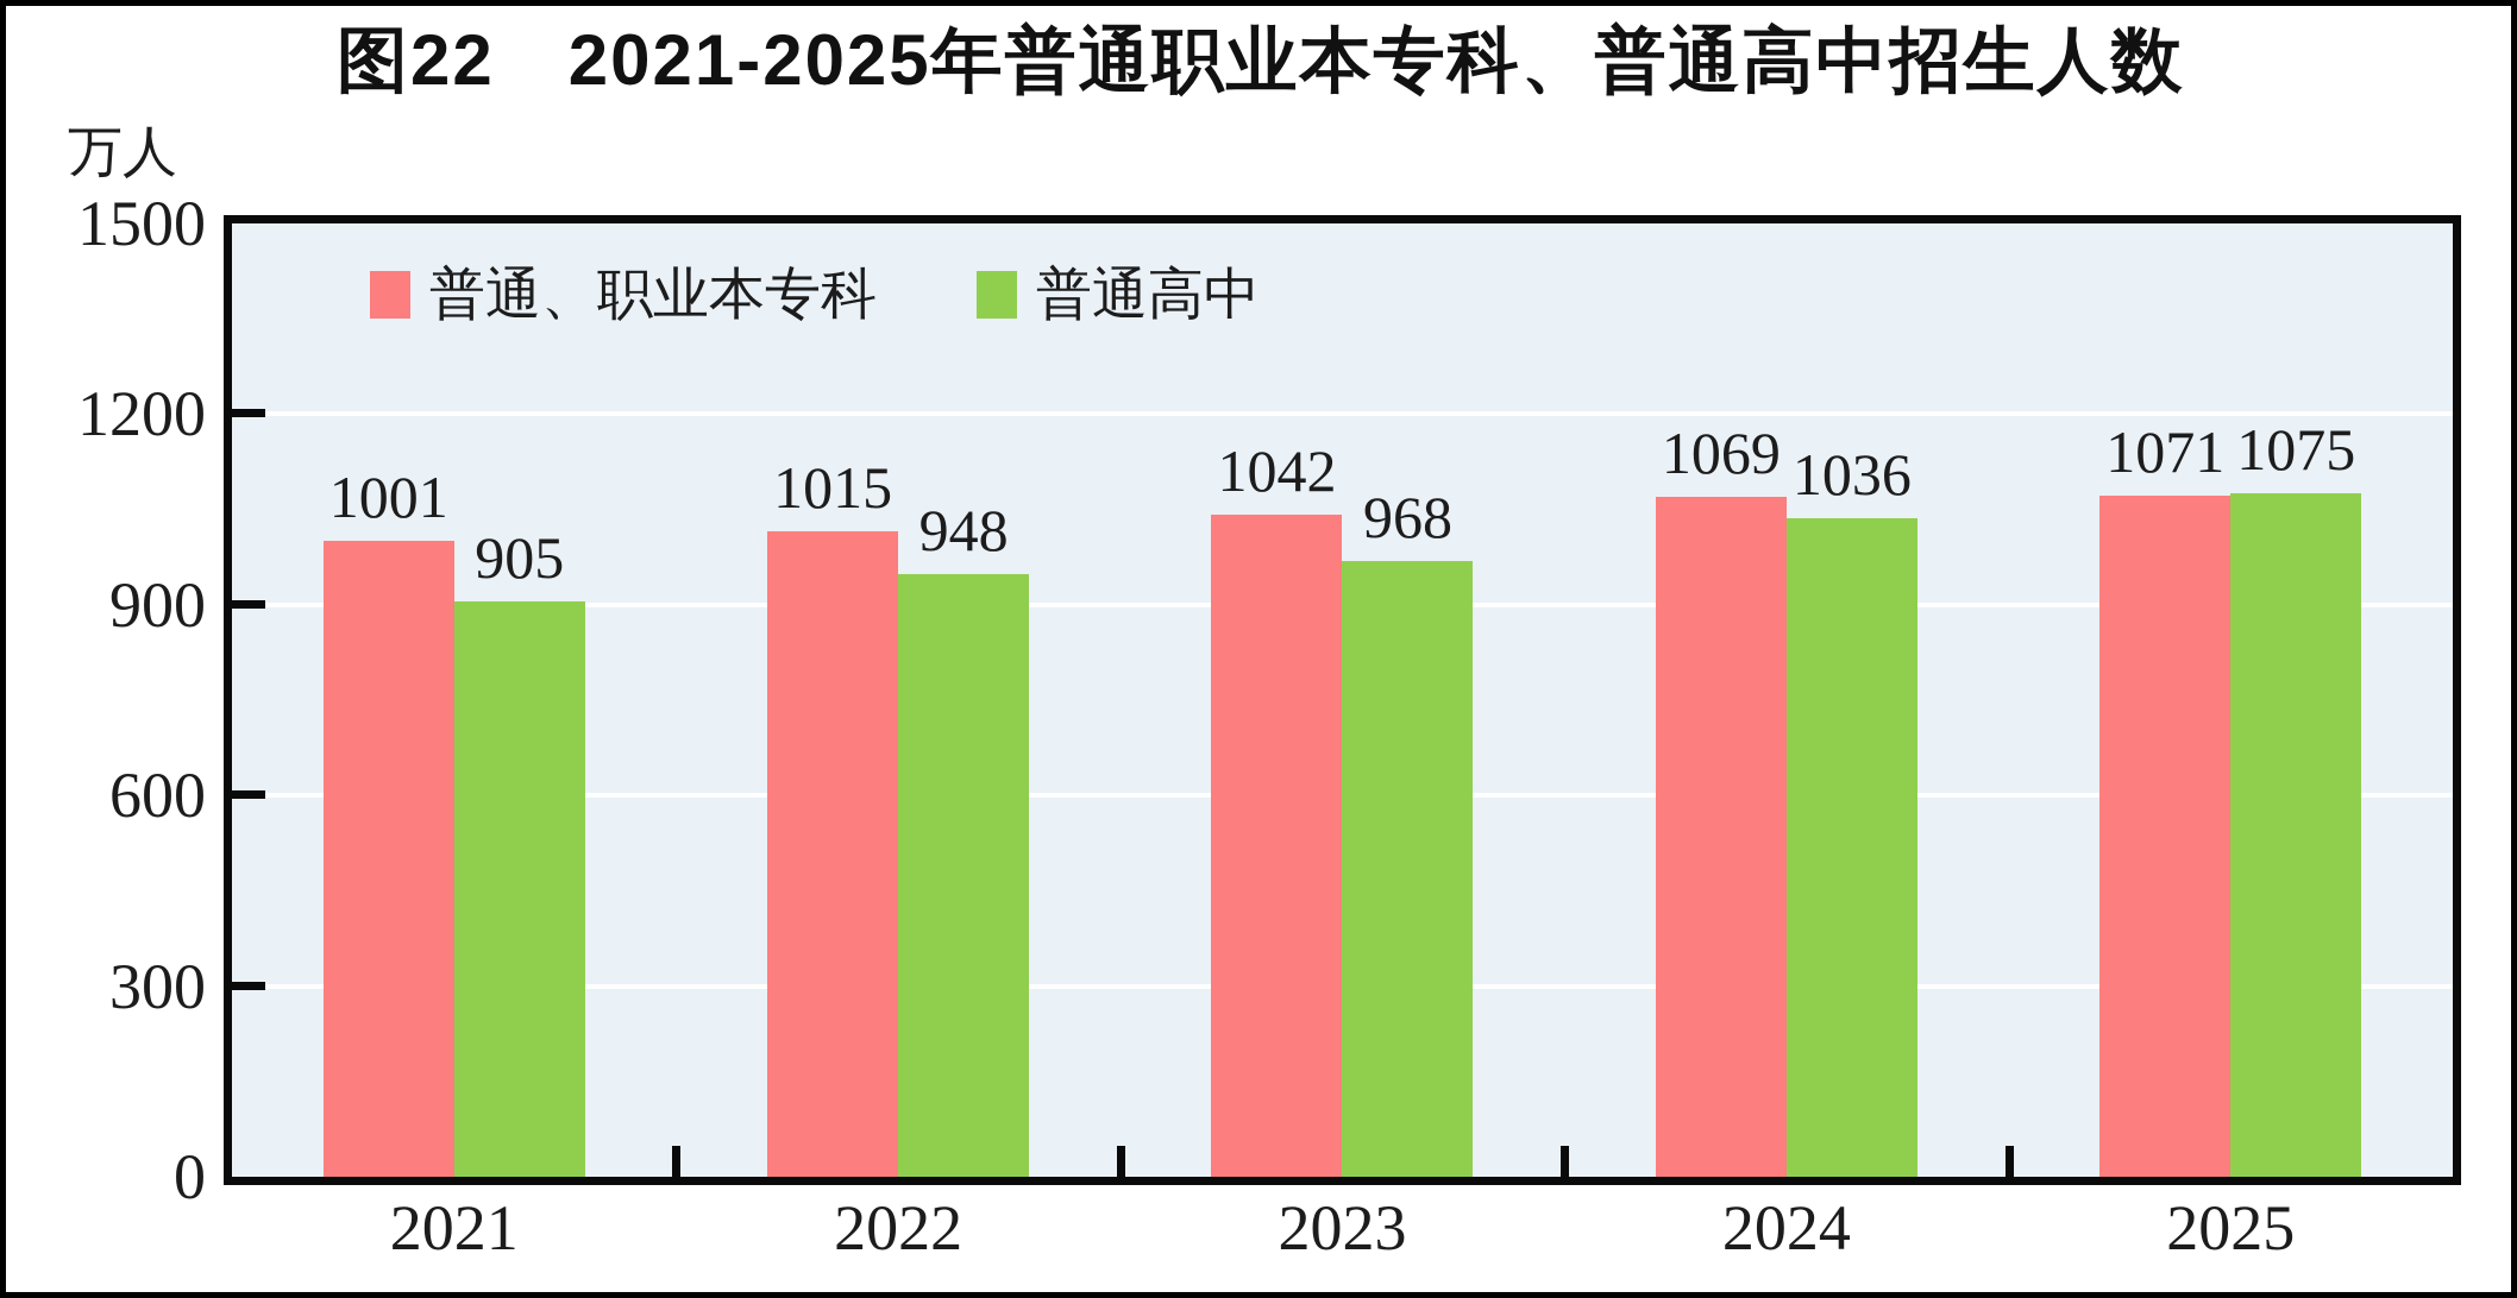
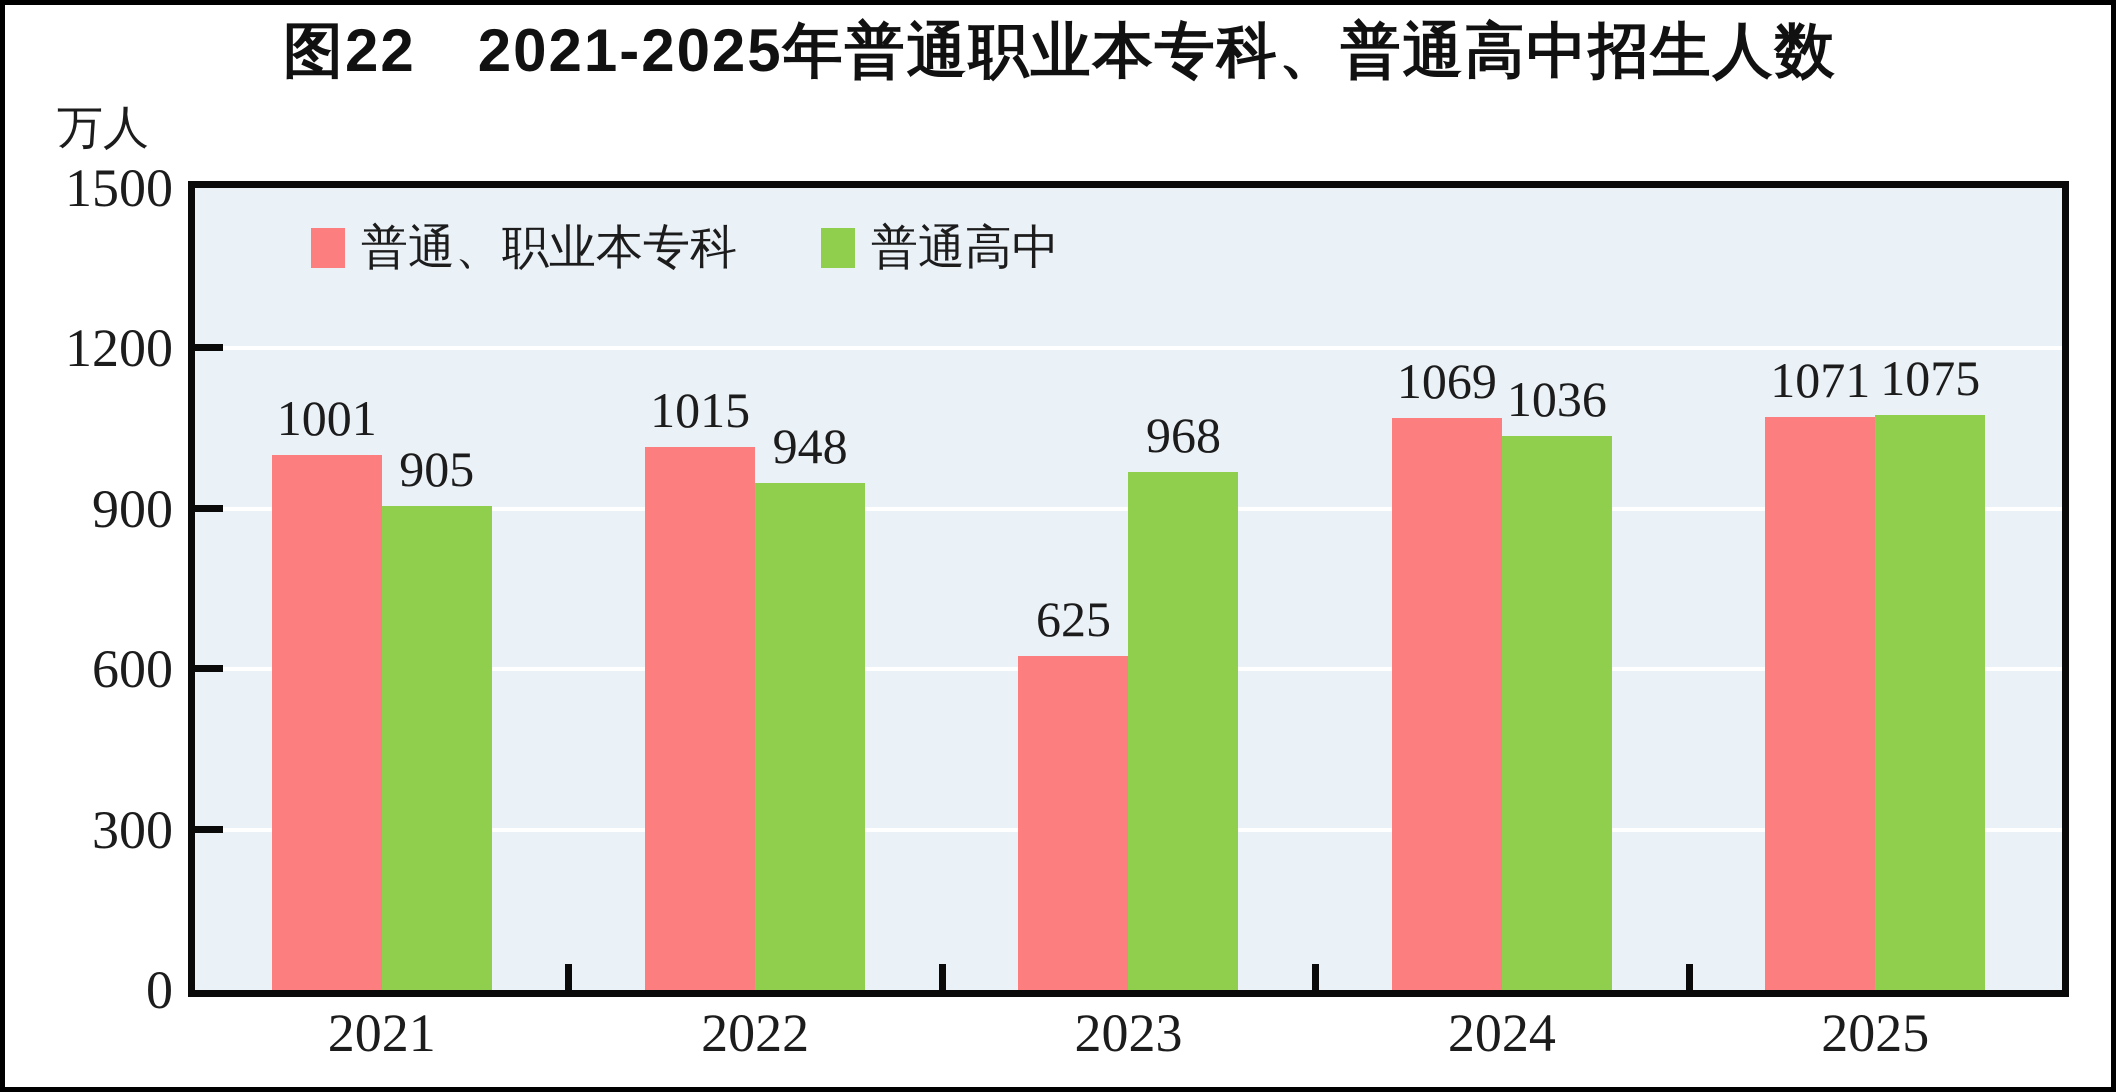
普通、职业本专科/2023: 1042 -> 625
